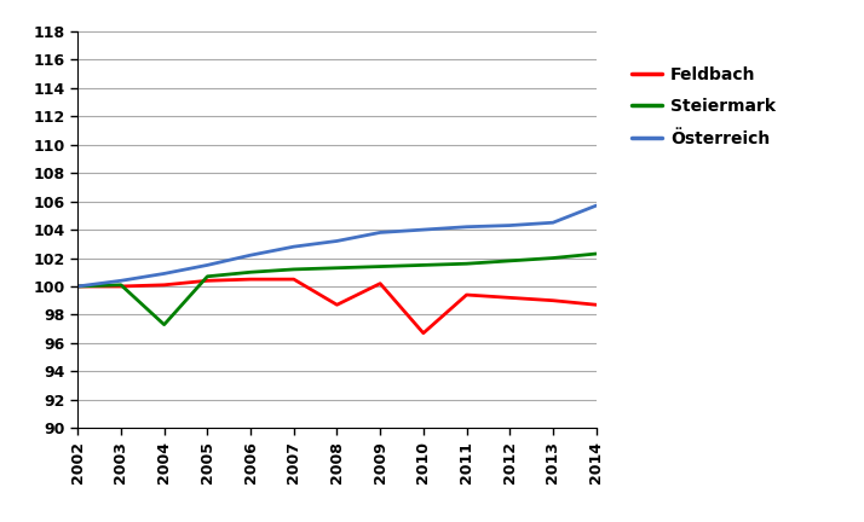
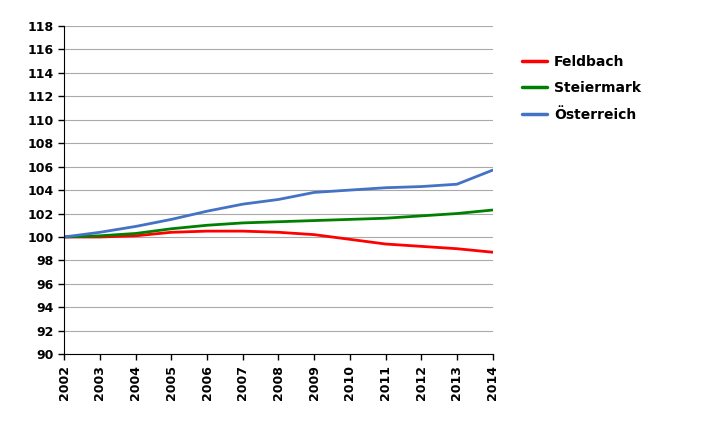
Steiermark/2004: 97.3 -> 100.3
Feldbach/2008: 98.7 -> 100.4
Feldbach/2010: 96.7 -> 99.8
